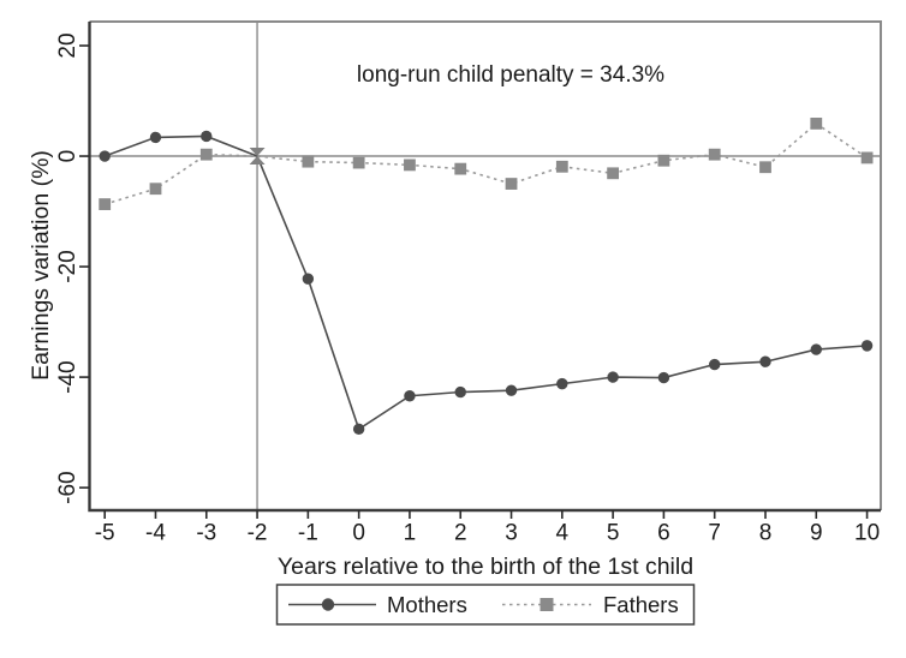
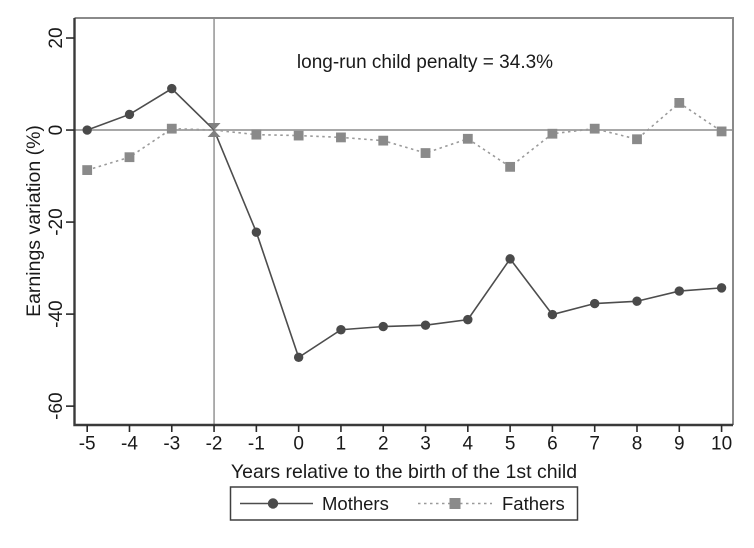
Mothers/-3: 4 -> 9
Mothers/5: -40 -> -28
Fathers/5: -3 -> -8
